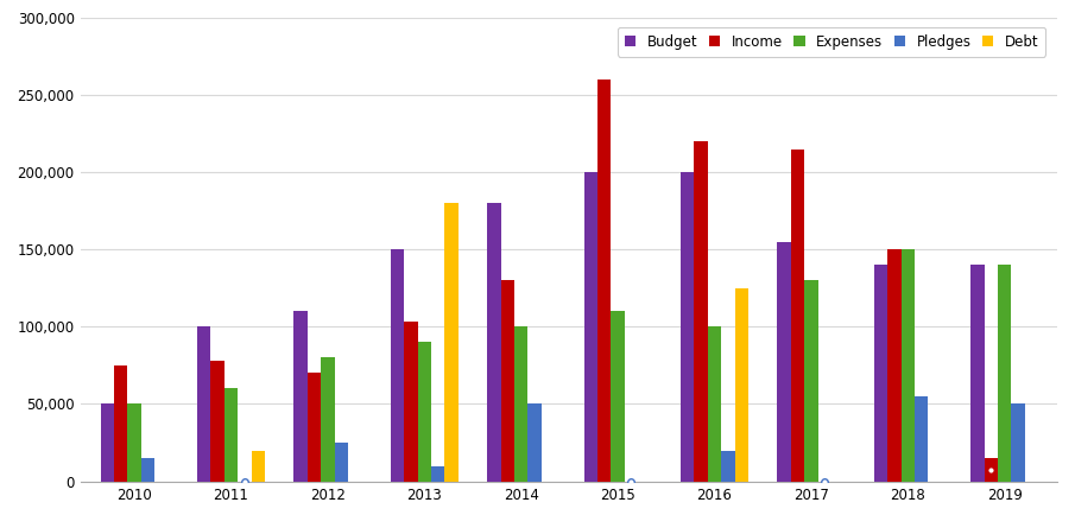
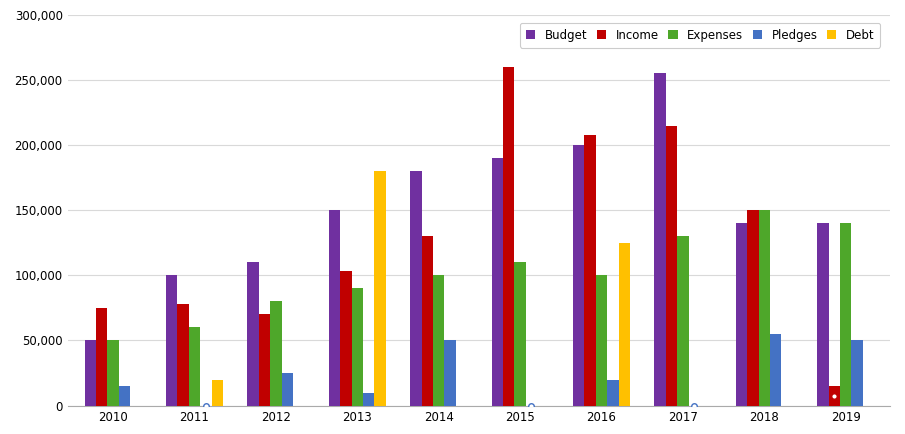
Budget/2015: 200,000 -> 190,000
Income/2016: 220,000 -> 208,000
Budget/2017: 155,000 -> 255,000
